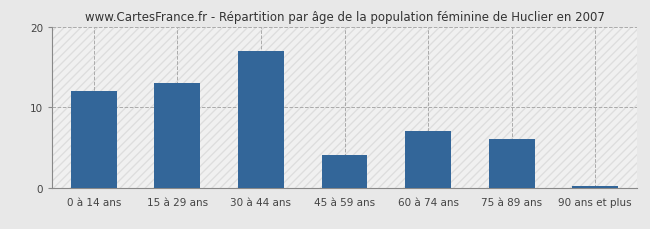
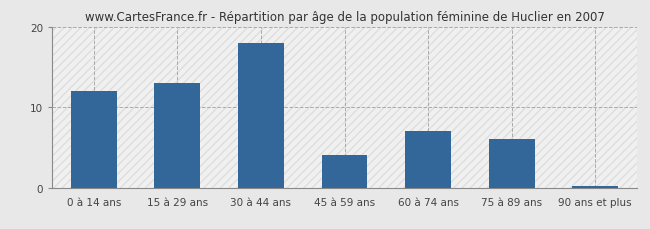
30 à 44 ans: 17.0 -> 18.0
